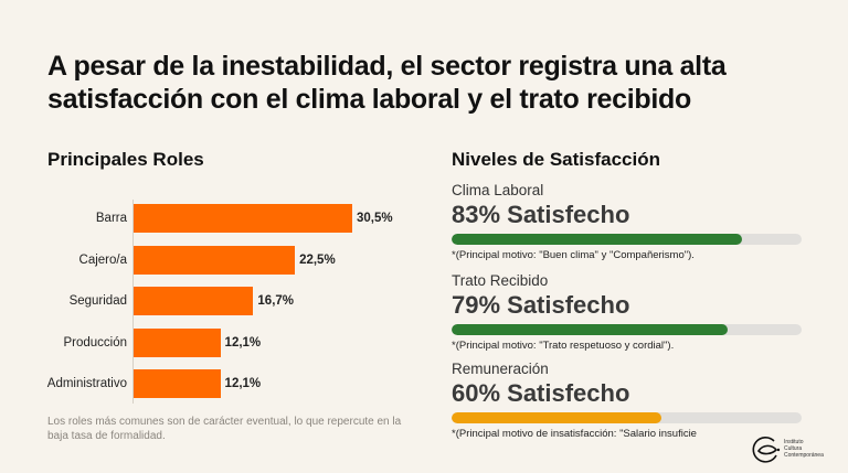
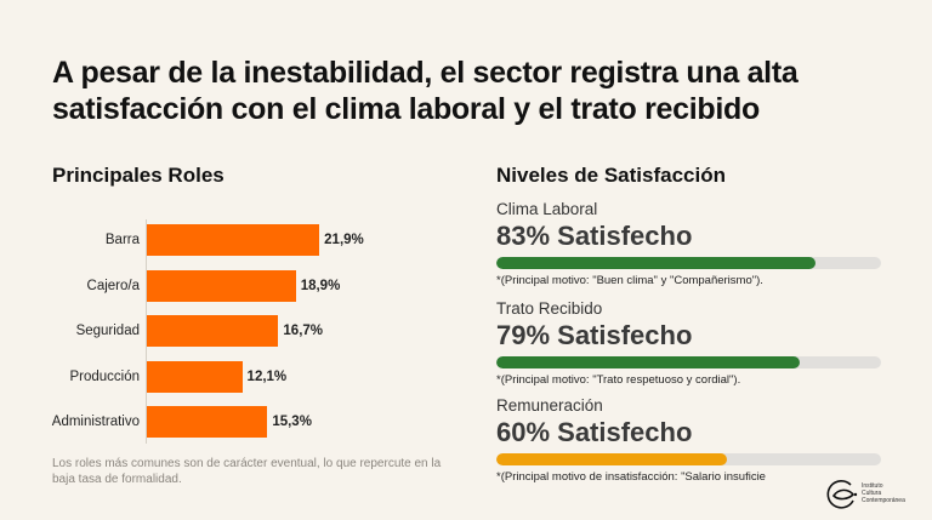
Barra: 30,5% -> 21,9%
Cajero/a: 22,5% -> 18,9%
Administrativo: 12,1% -> 15,3%
